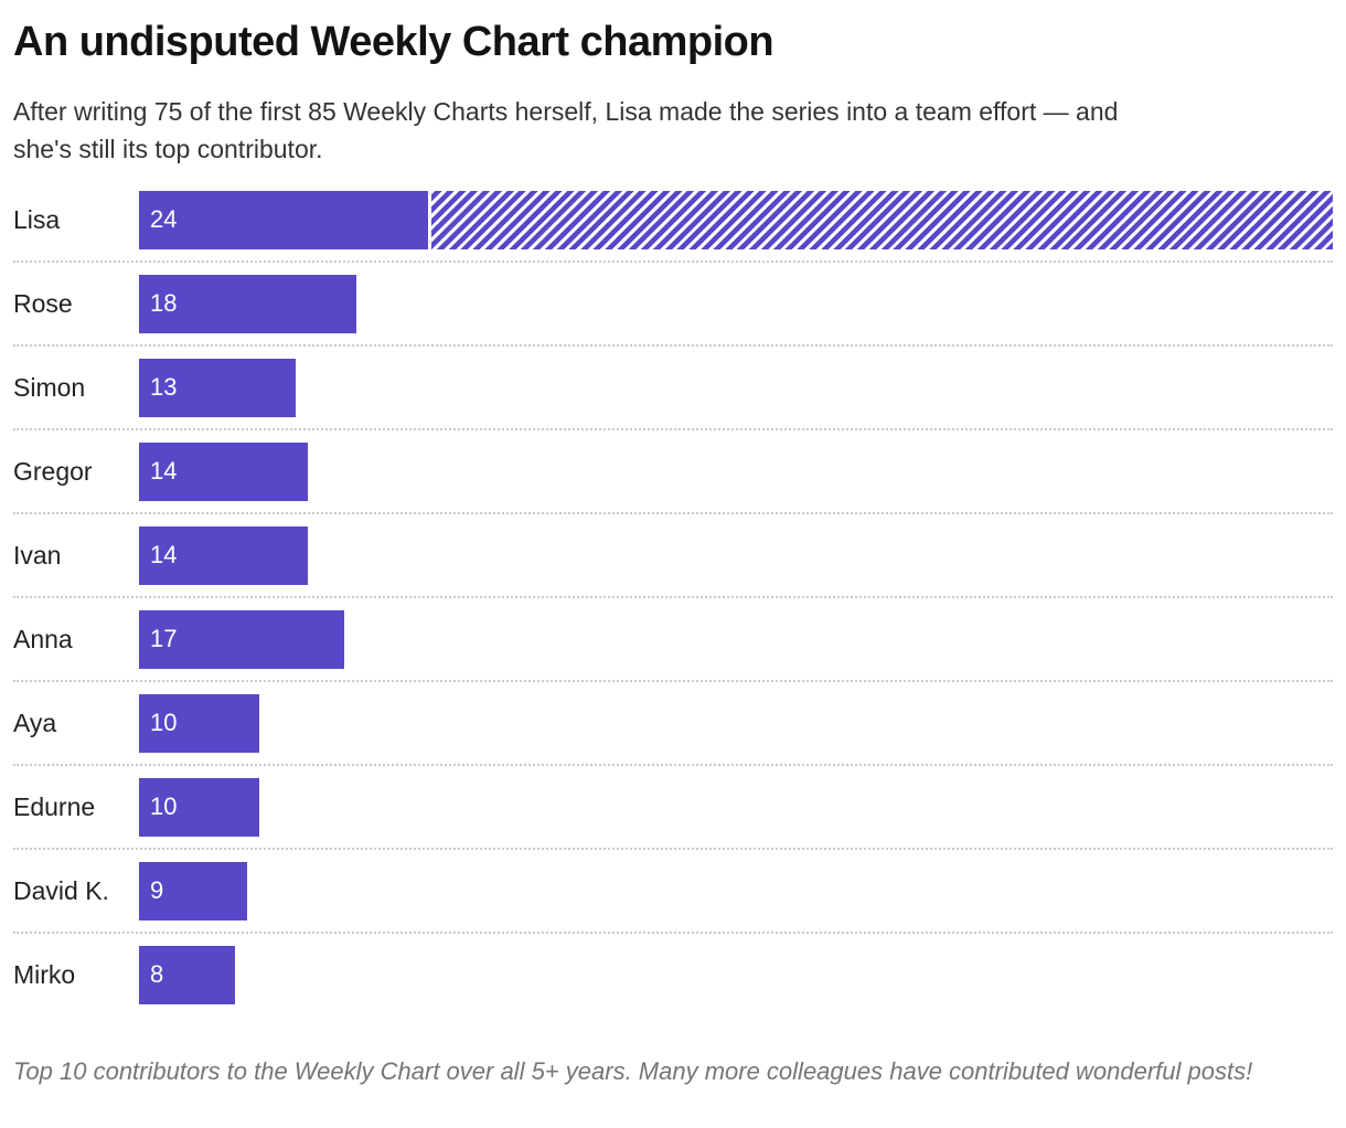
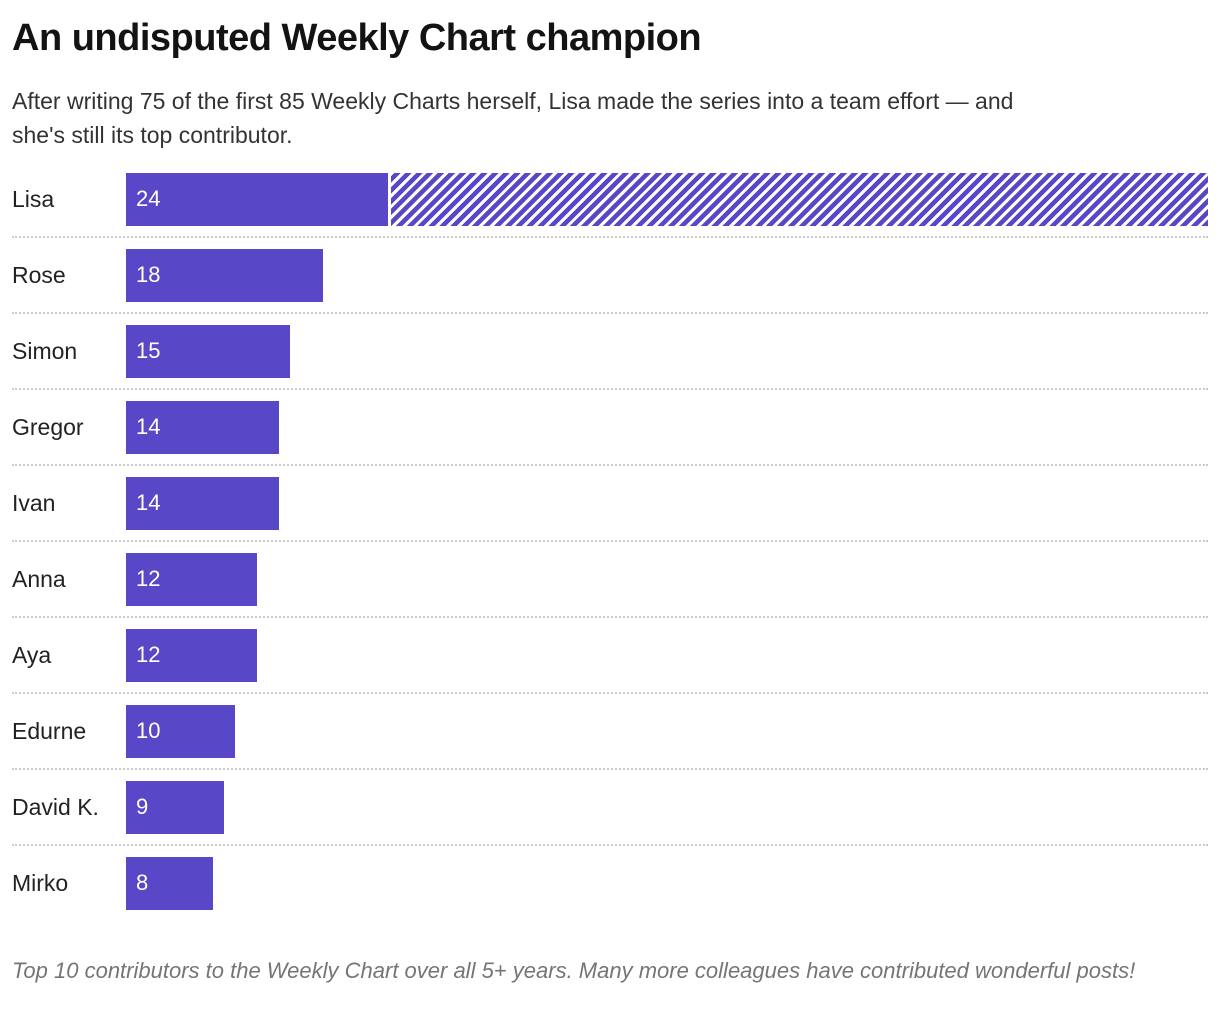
Simon: 13 -> 15
Anna: 17 -> 12
Aya: 10 -> 12
